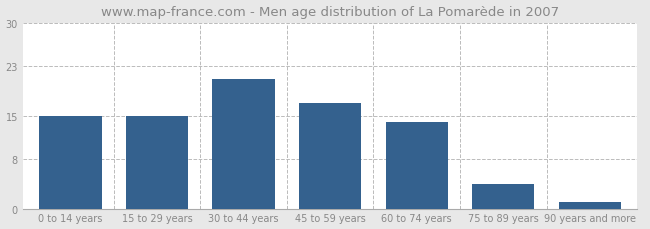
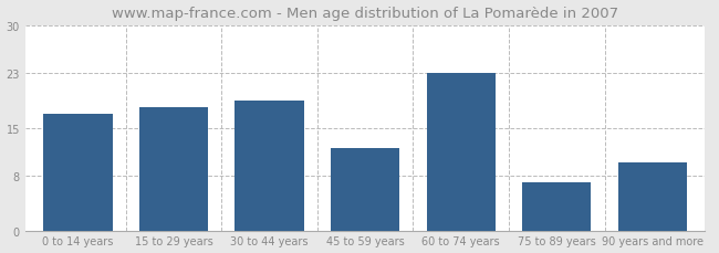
0 to 14 years: 15 -> 17
15 to 29 years: 15 -> 18
30 to 44 years: 21 -> 19
45 to 59 years: 17 -> 12
60 to 74 years: 14 -> 23
75 to 89 years: 4 -> 7
90 years and more: 1 -> 10
